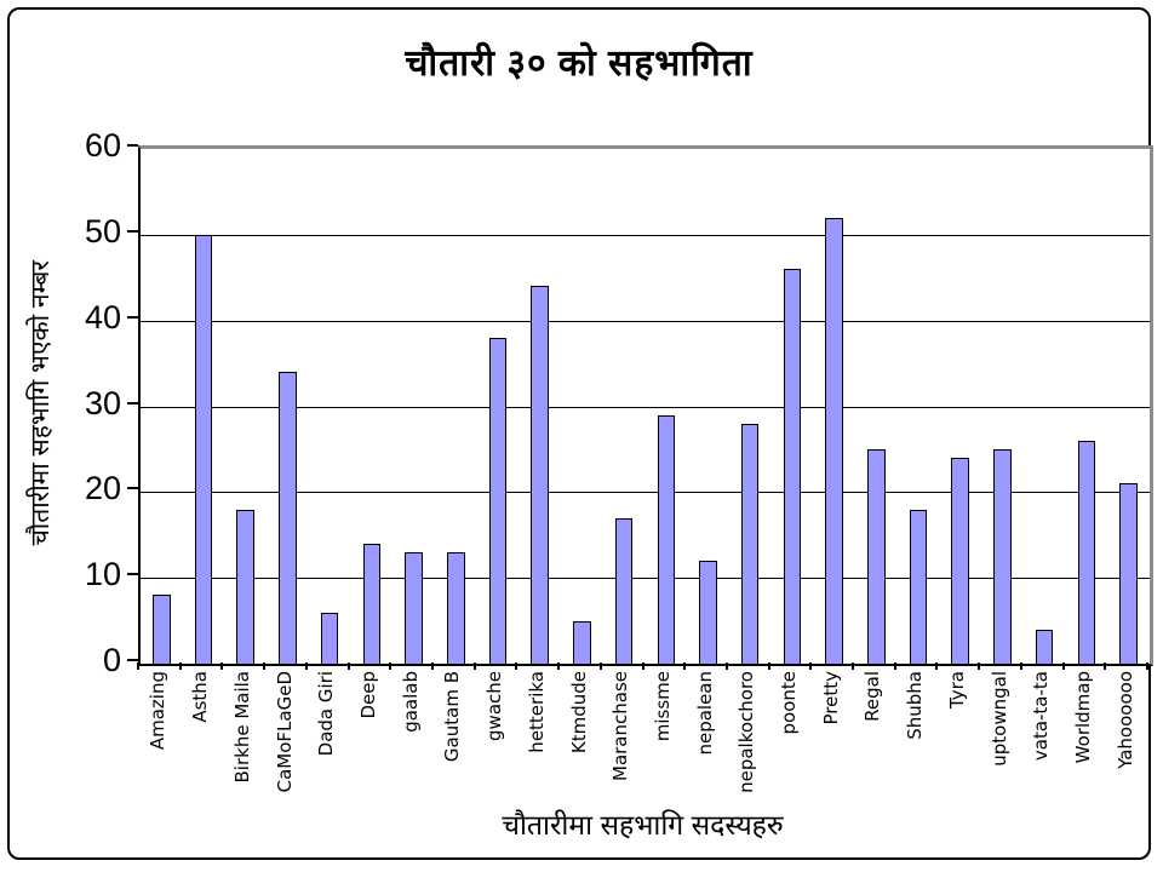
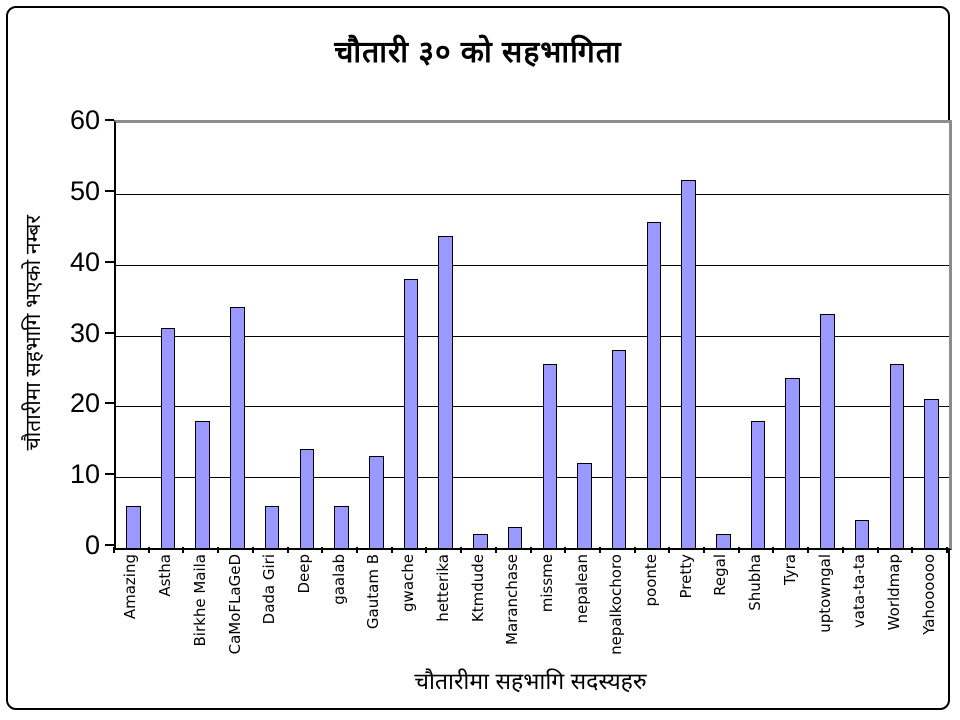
Amazing: 8 -> 6
Astha: 50 -> 31
gaalab: 13 -> 6
Ktmdude: 5 -> 2
Maranchase: 17 -> 3
missme: 29 -> 26
Regal: 25 -> 2
uptowngal: 25 -> 33
